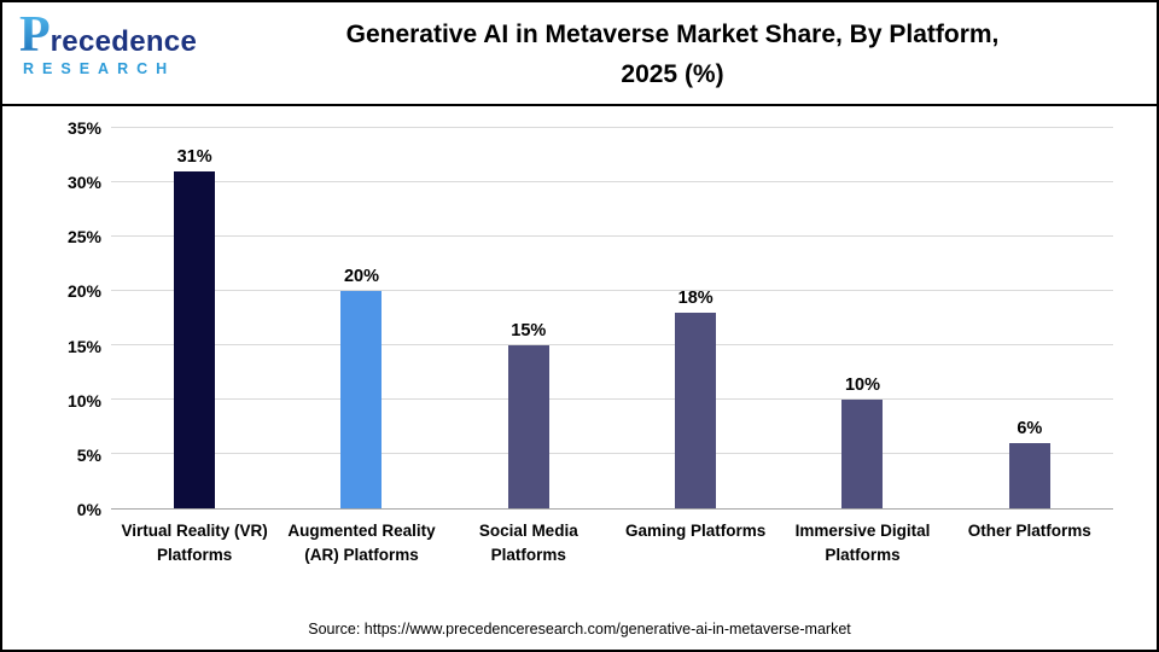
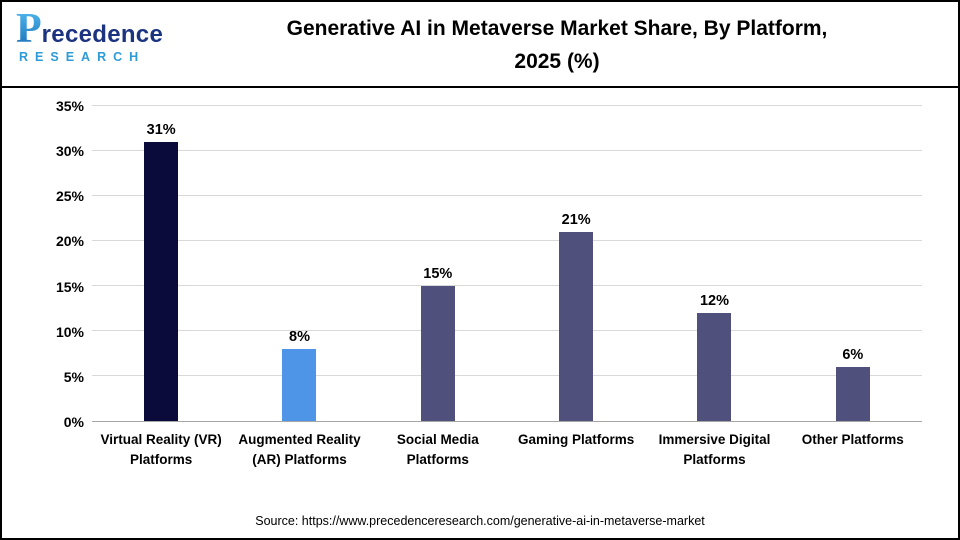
Augmented Reality (AR) Platforms: 20% -> 8%
Gaming Platforms: 18% -> 21%
Immersive Digital Platforms: 10% -> 12%
